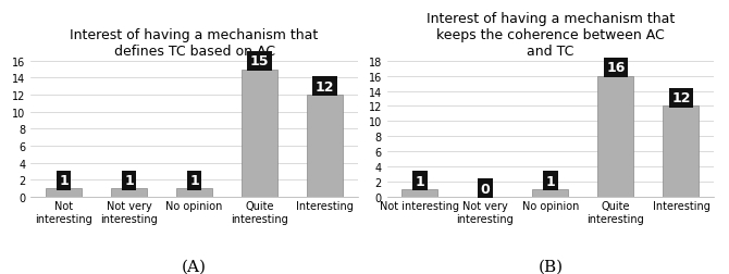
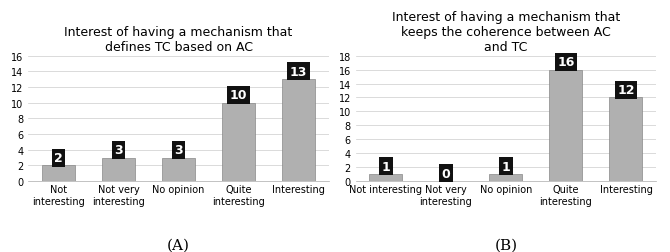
Interest of having a mechanism that defines TC based on AC/Not interesting: 1 -> 2
Interest of having a mechanism that defines TC based on AC/Not very interesting: 1 -> 3
Interest of having a mechanism that defines TC based on AC/No opinion: 1 -> 3
Interest of having a mechanism that defines TC based on AC/Quite interesting: 15 -> 10
Interest of having a mechanism that defines TC based on AC/Interesting: 12 -> 13
